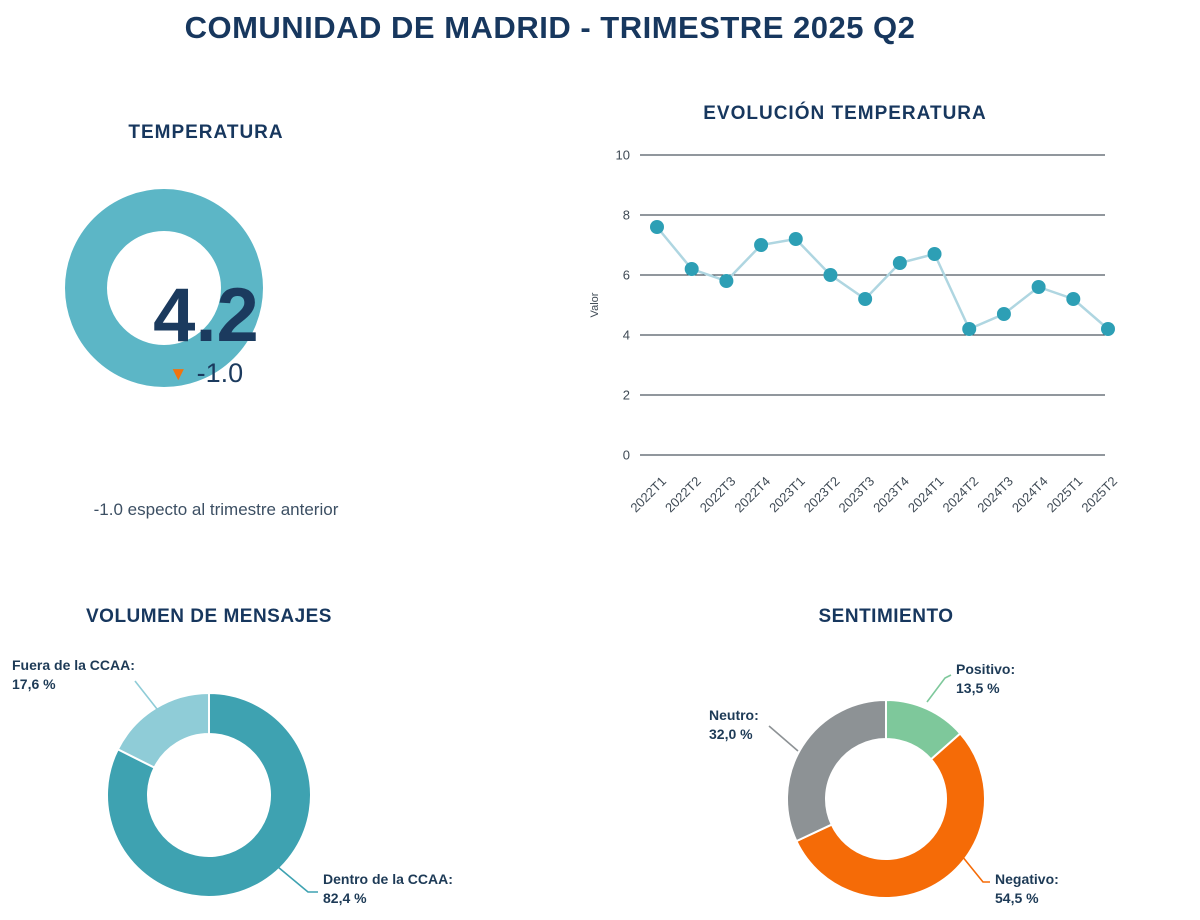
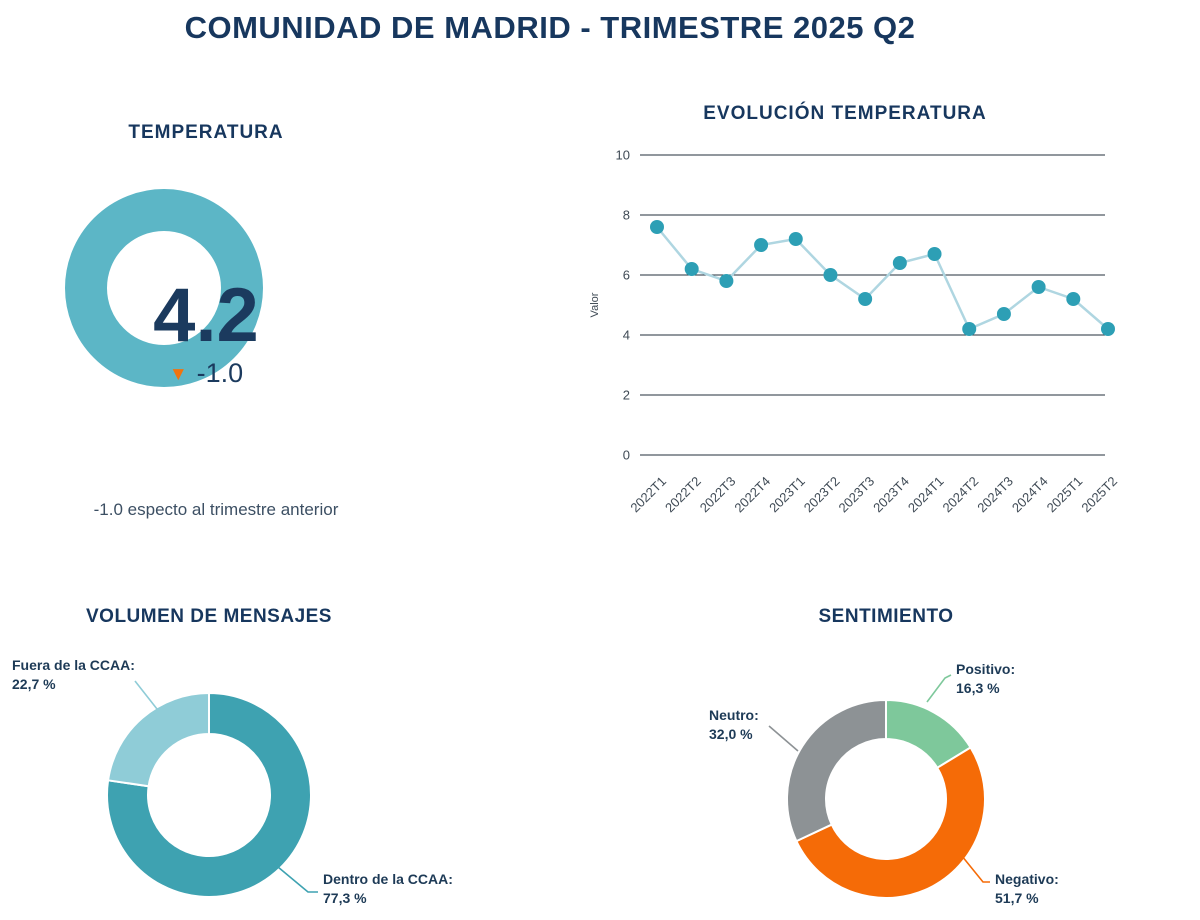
VOLUMEN DE MENSAJES/Dentro de la CCAA:: 82,4 -> 77,3
VOLUMEN DE MENSAJES/Fuera de la CCAA:: 17,6 -> 22,7
SENTIMIENTO/Positivo:: 13,5 -> 16,3
SENTIMIENTO/Negativo:: 54,5 -> 51,7
